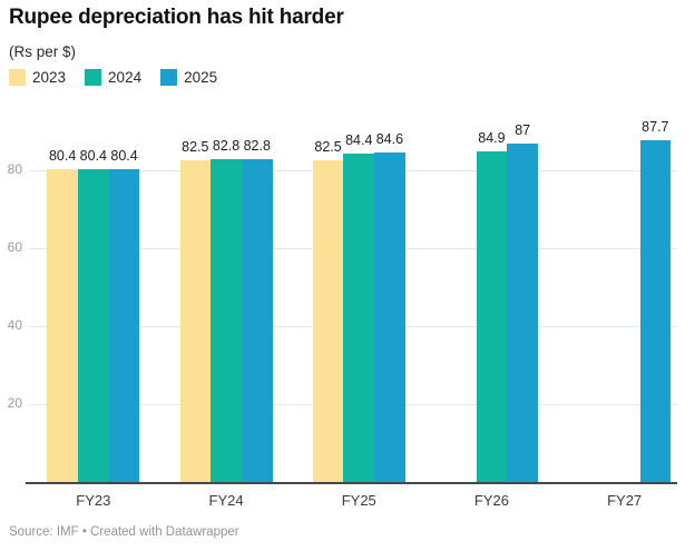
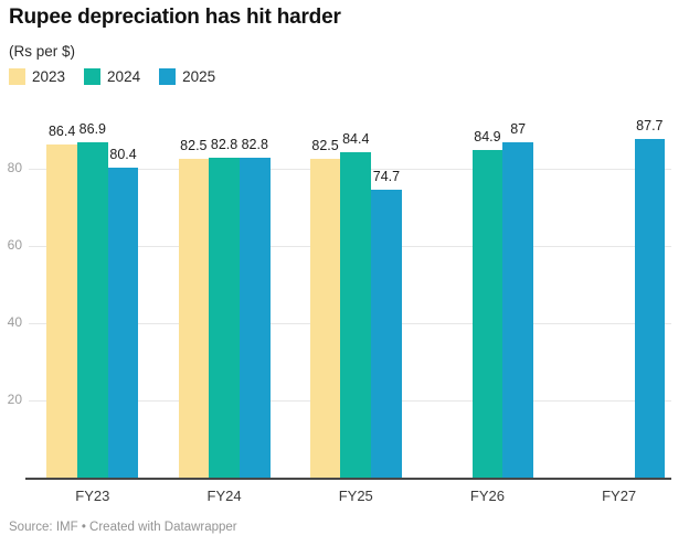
2023/FY23: 80.4 -> 86.4
2024/FY23: 80.4 -> 86.9
2025/FY25: 84.6 -> 74.7
